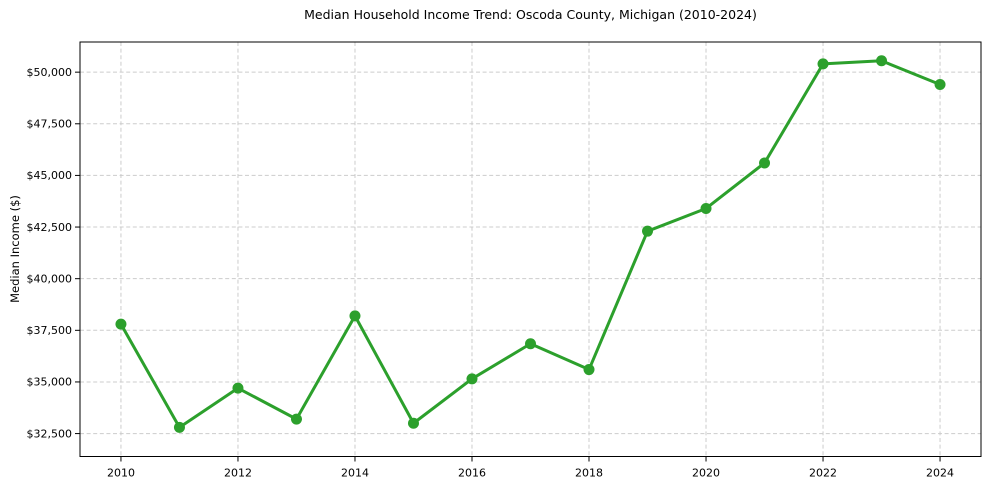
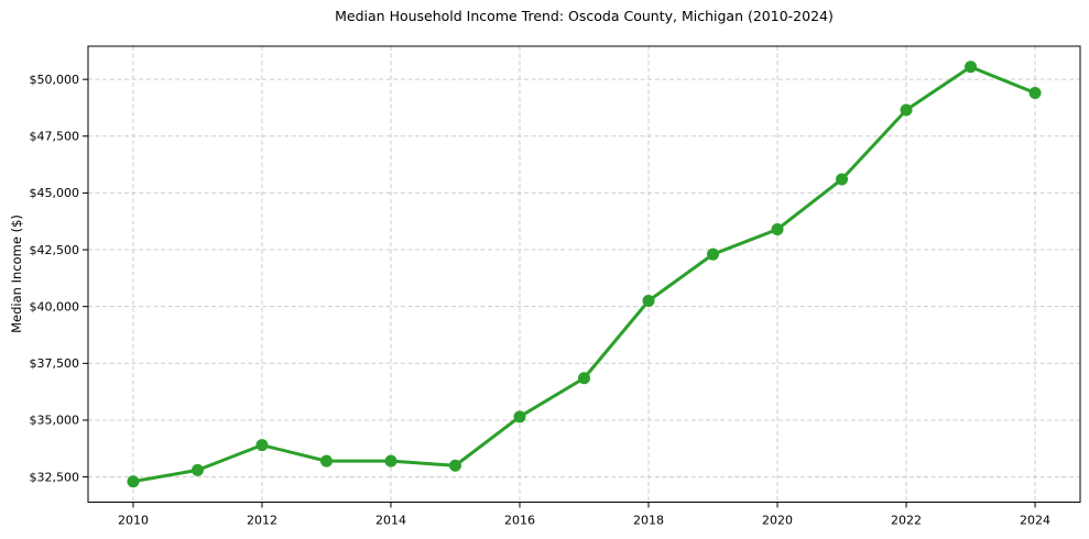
2010: $37800 -> $32300
2012: $34700 -> $33900
2014: $38200 -> $33200
2018: $35600 -> $40200
2022: $50400 -> $48600
